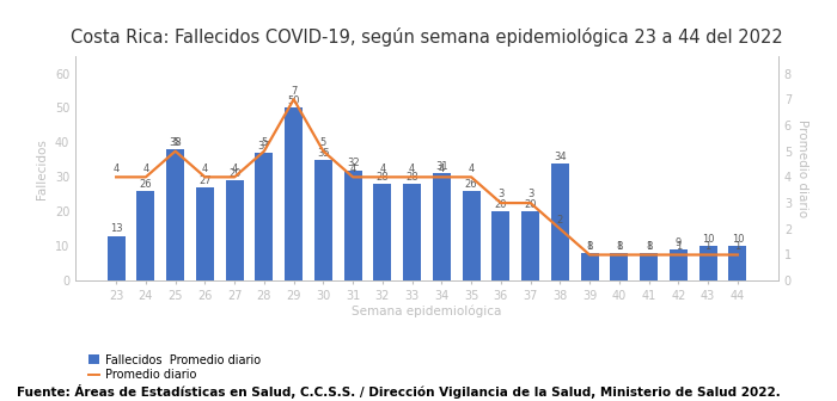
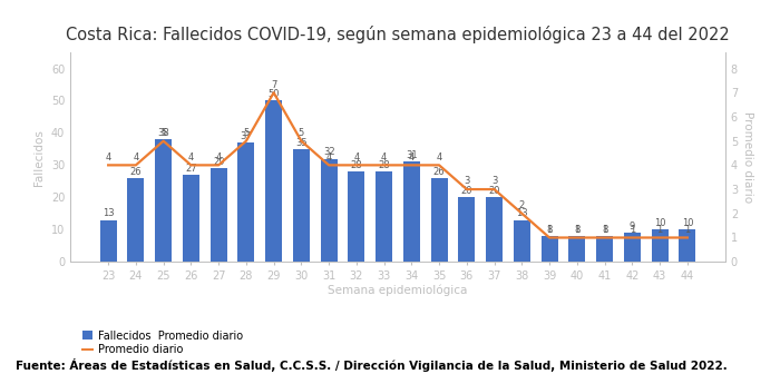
Fallecidos Promedio diario/38: 34 -> 13
